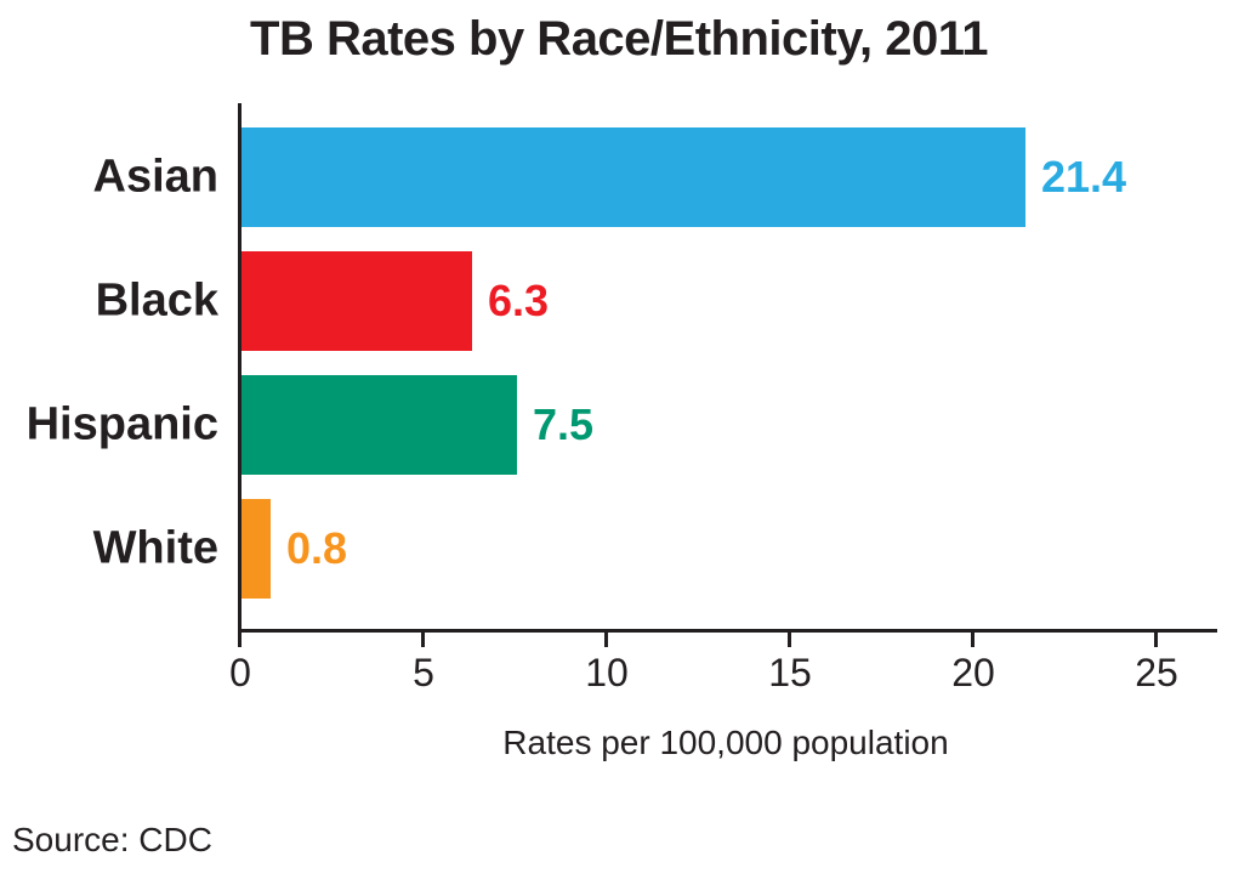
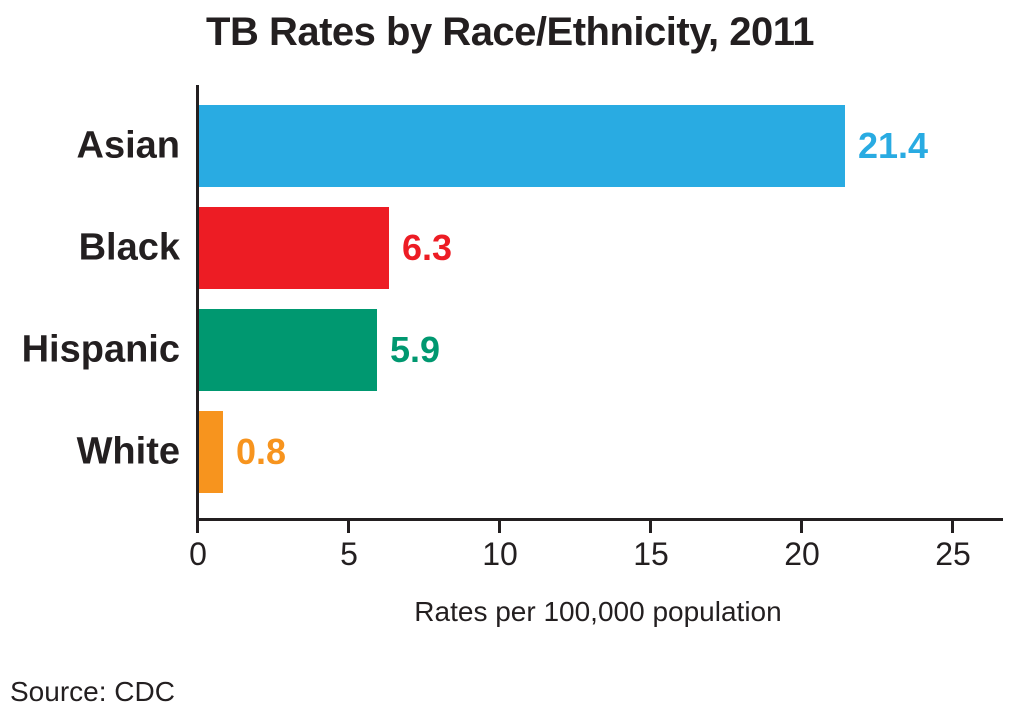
Hispanic: 7.5 -> 5.9
